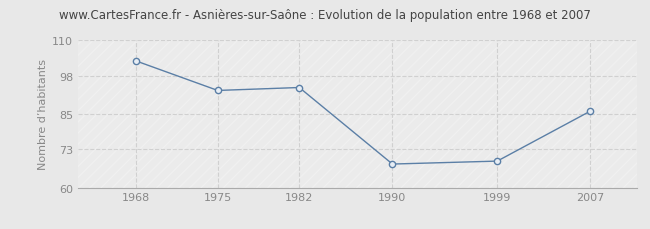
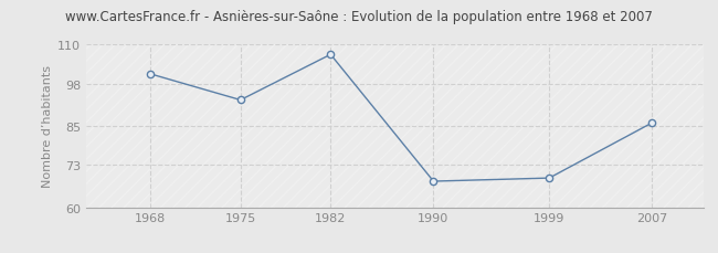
1968: 103 -> 101
1982: 94 -> 107
